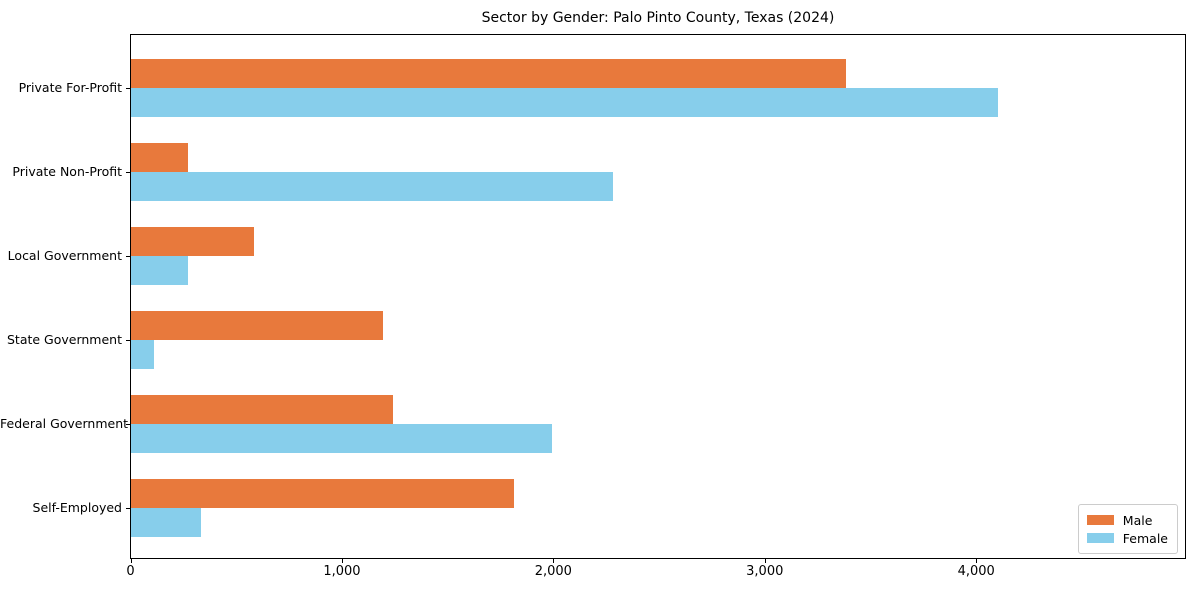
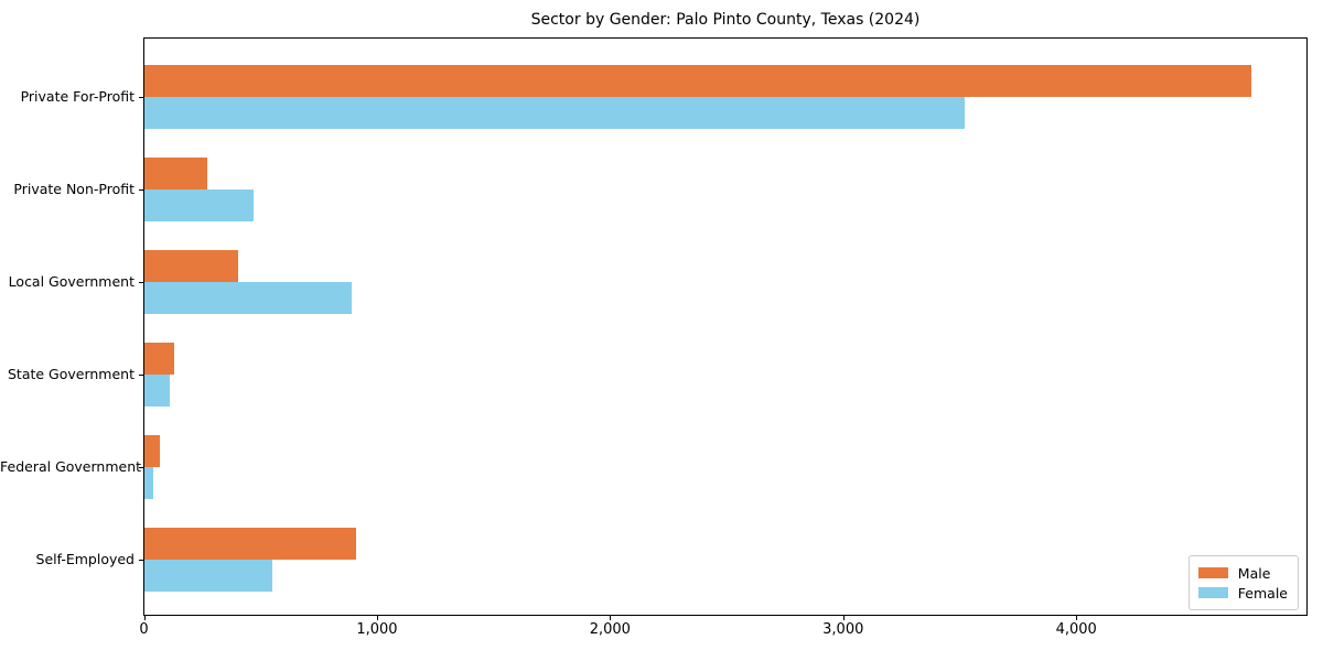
Male/Private For-Profit: 3380 -> 4750
Female/Private For-Profit: 4100 -> 3520
Female/Private Non-Profit: 2280 -> 470
Male/Local Government: 580 -> 400
Female/Local Government: 270 -> 890
Male/State Government: 1190 -> 130
Male/Federal Government: 1240 -> 60
Female/Federal Government: 1990 -> 40
Male/Self-Employed: 1810 -> 910
Female/Self-Employed: 330 -> 550
